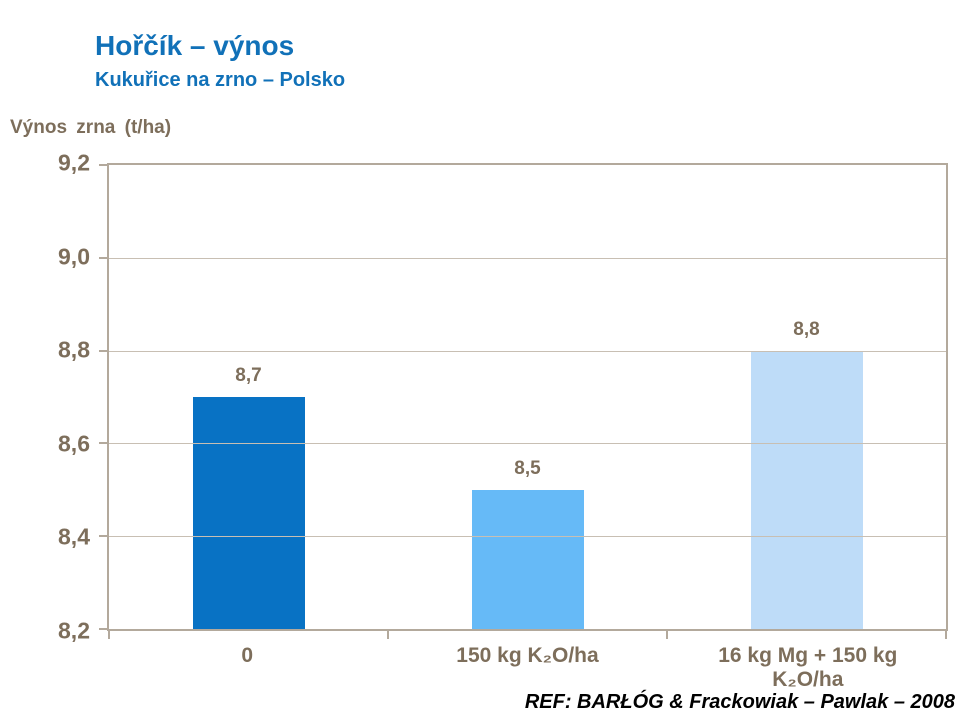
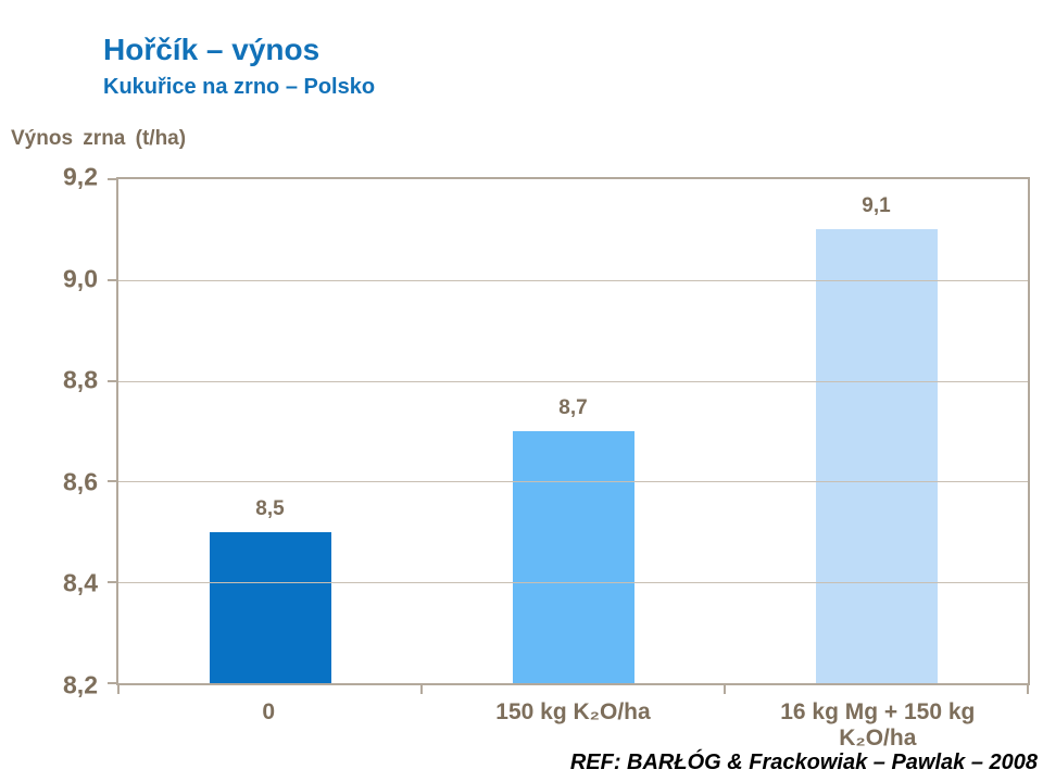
0: 8,7 -> 8,5
150 kg K₂O/ha: 8,5 -> 8,7
16 kg Mg + 150 kg K₂O/ha: 8,8 -> 9,1
